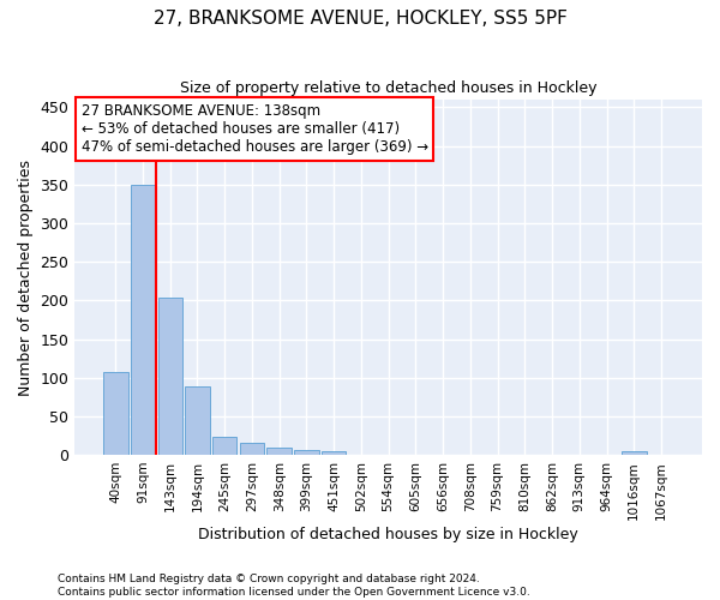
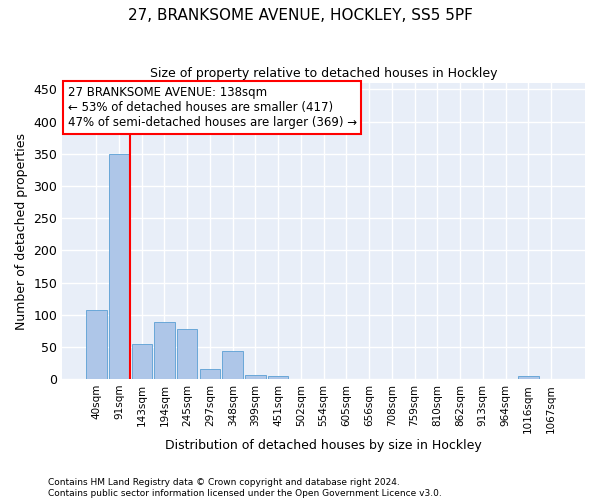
143sqm: 204 -> 54
245sqm: 23 -> 78
348sqm: 9 -> 44
